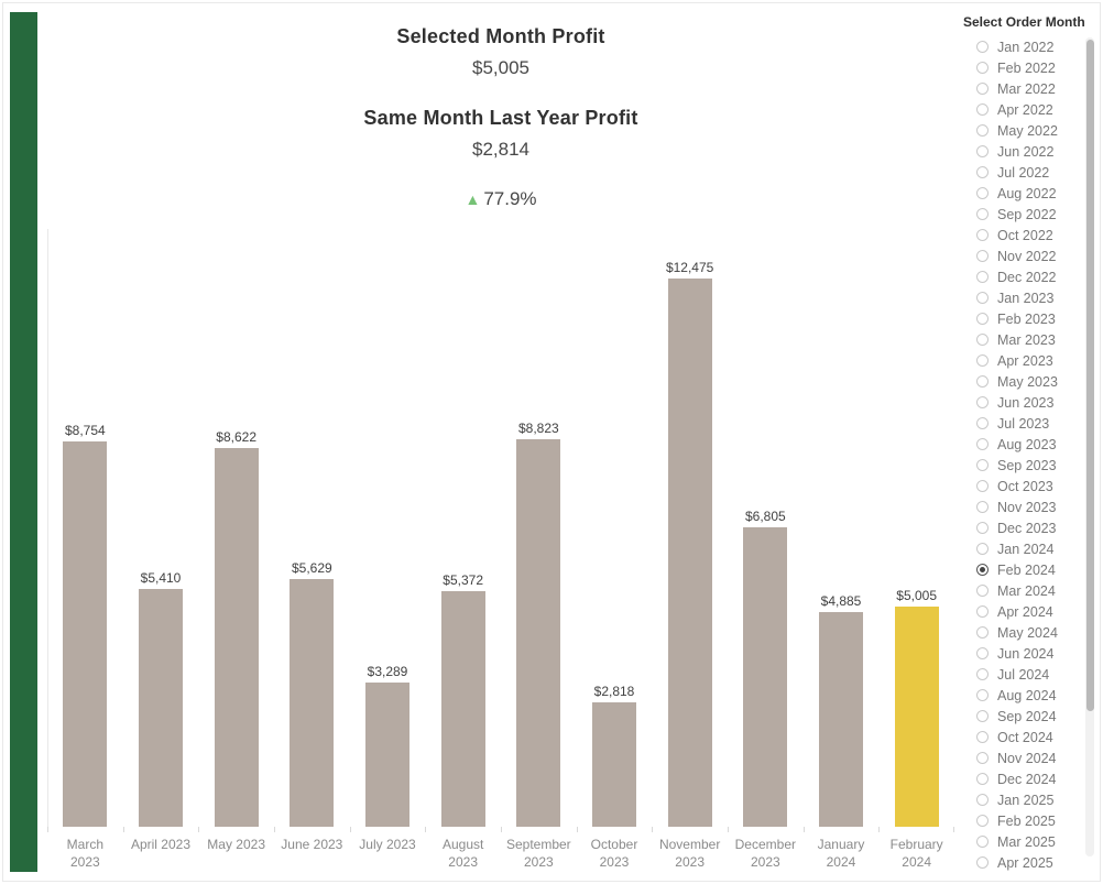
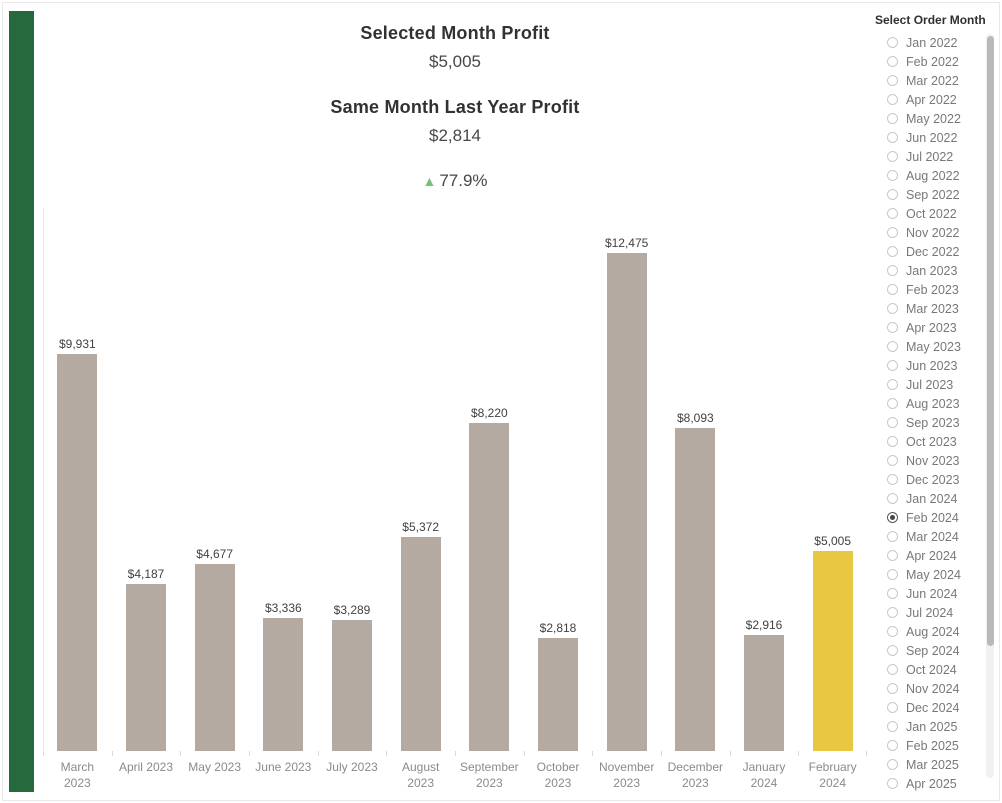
March 2023: $8,754 -> $9,931
April 2023: $5,410 -> $4,187
May 2023: $8,622 -> $4,677
June 2023: $5,629 -> $3,336
September 2023: $8,823 -> $8,220
December 2023: $6,805 -> $8,093
January 2024: $4,885 -> $2,916
